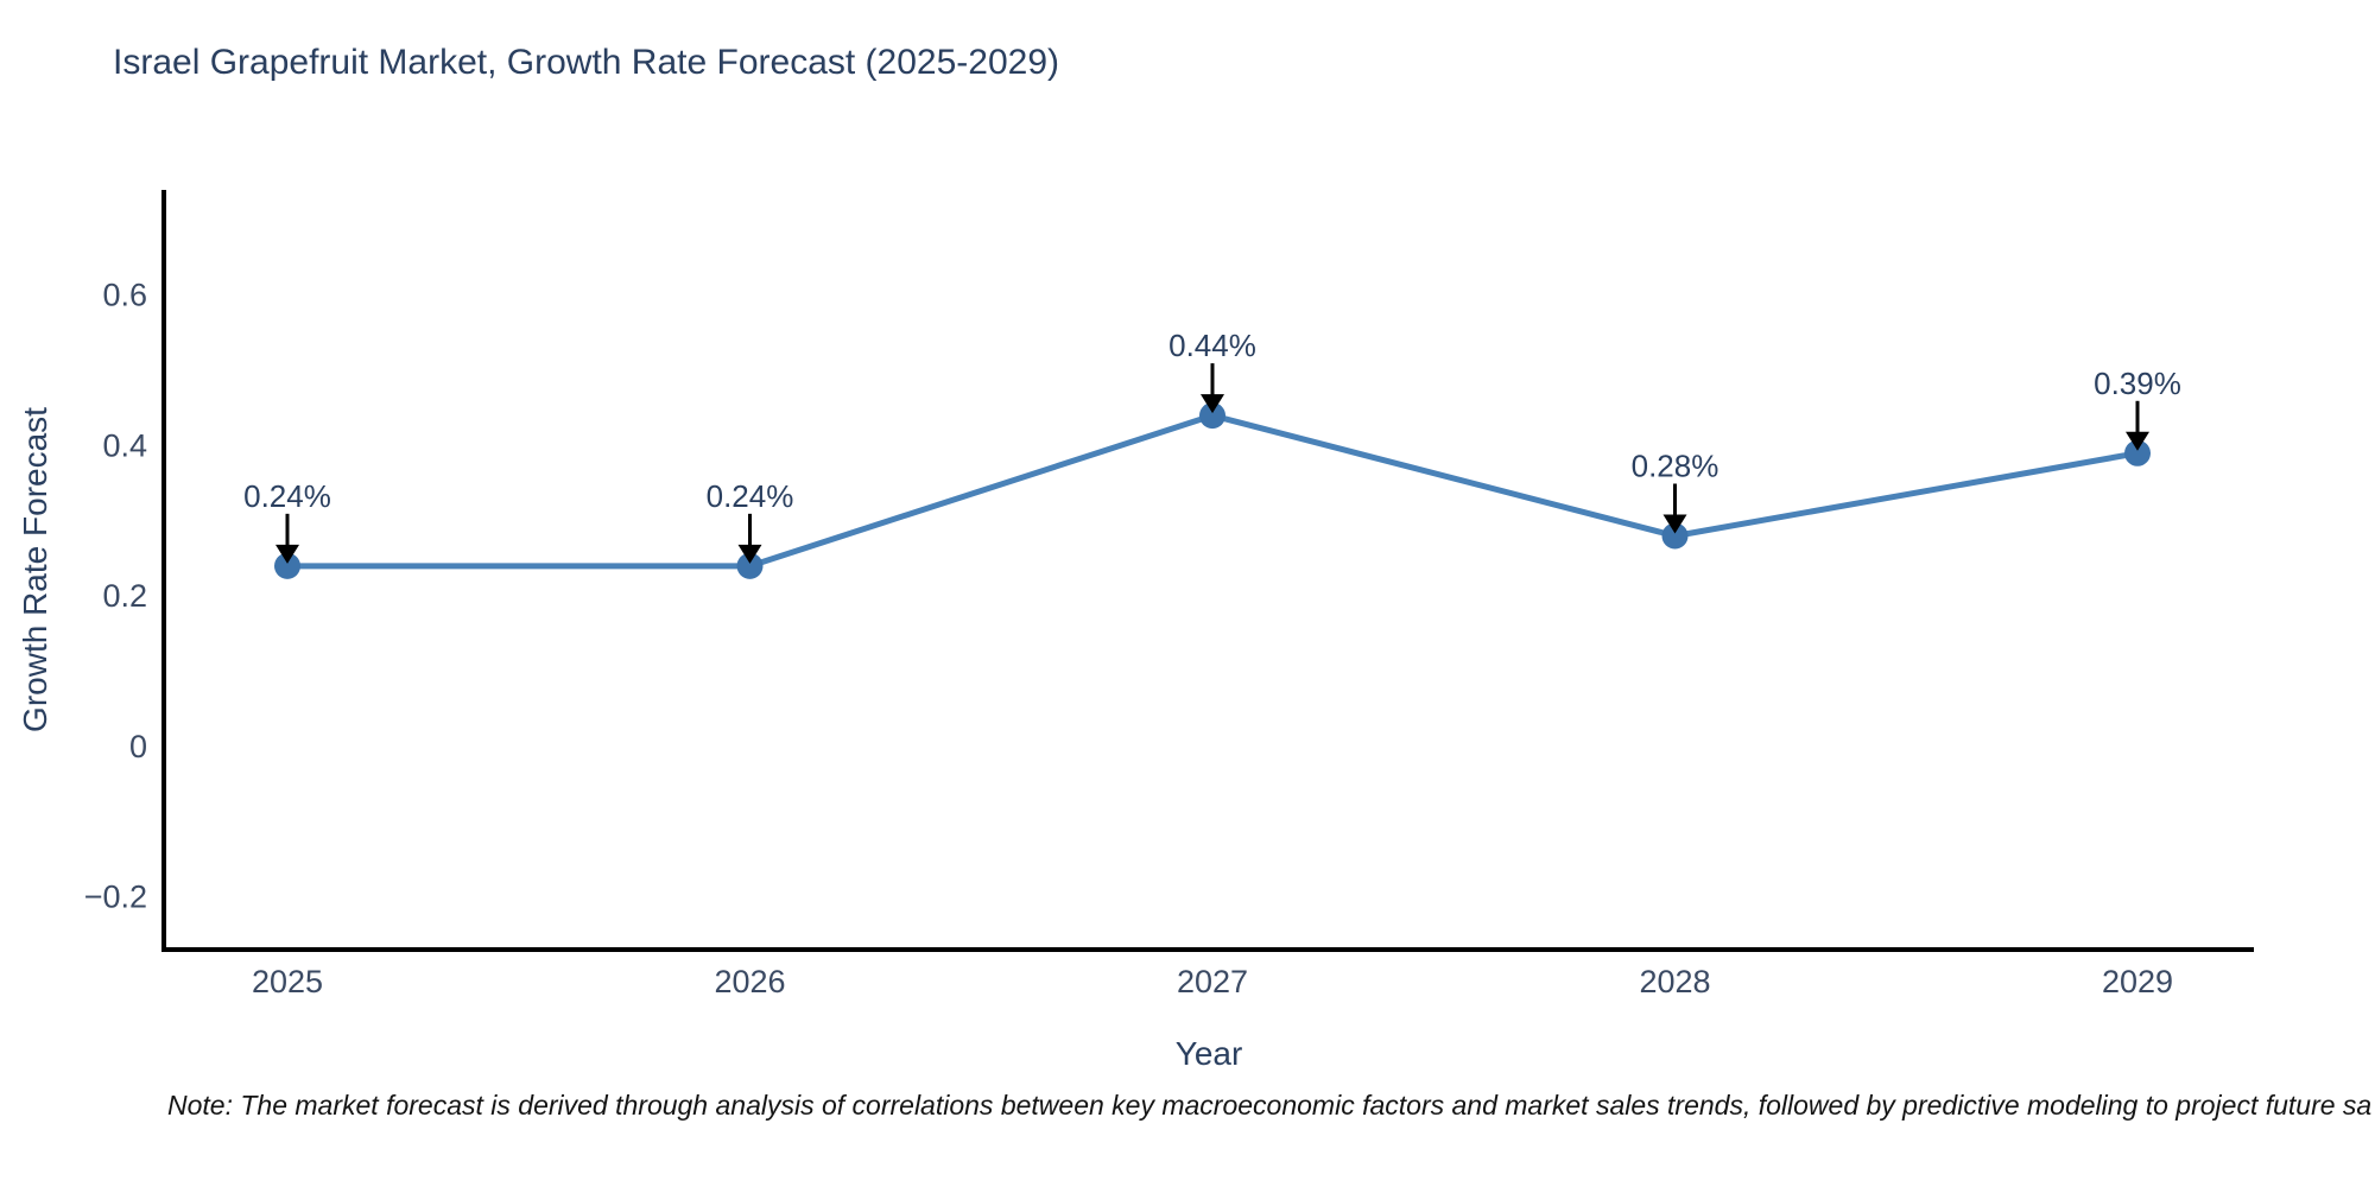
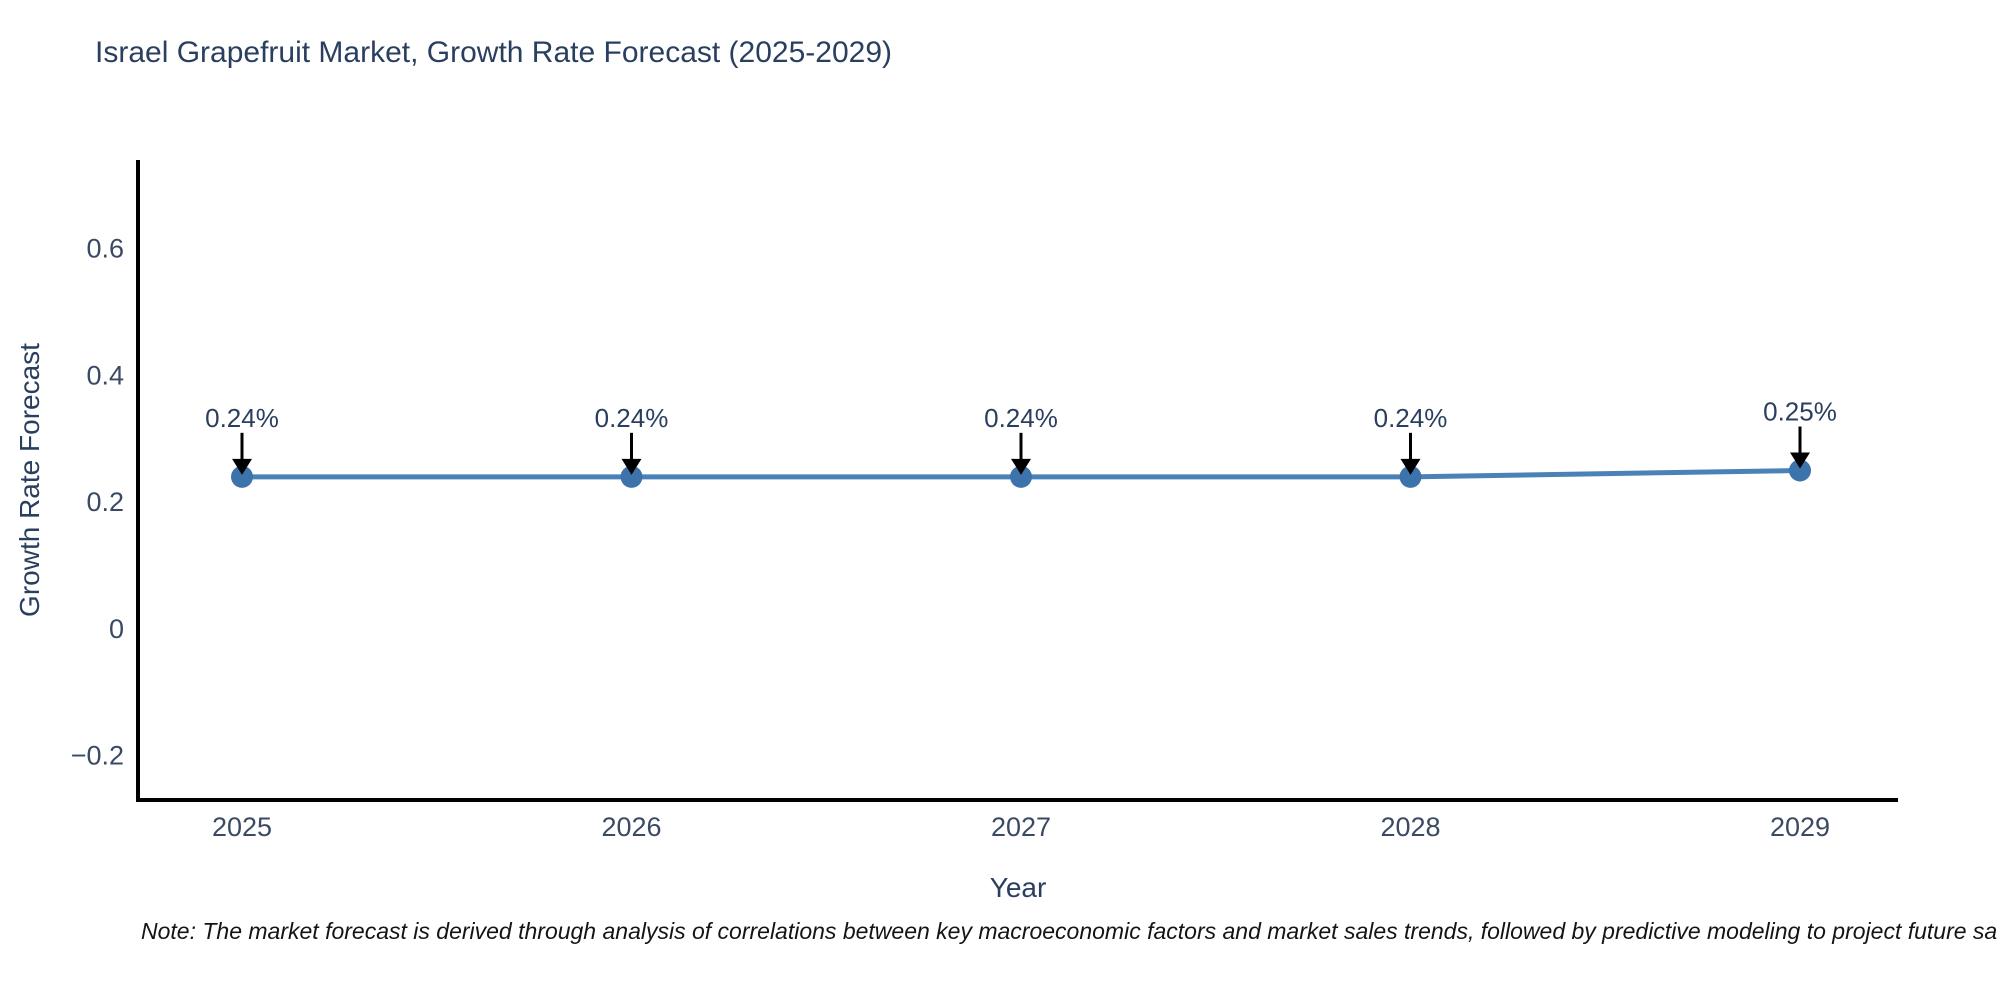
2027: 0.44% -> 0.24%
2028: 0.28% -> 0.24%
2029: 0.39% -> 0.25%
